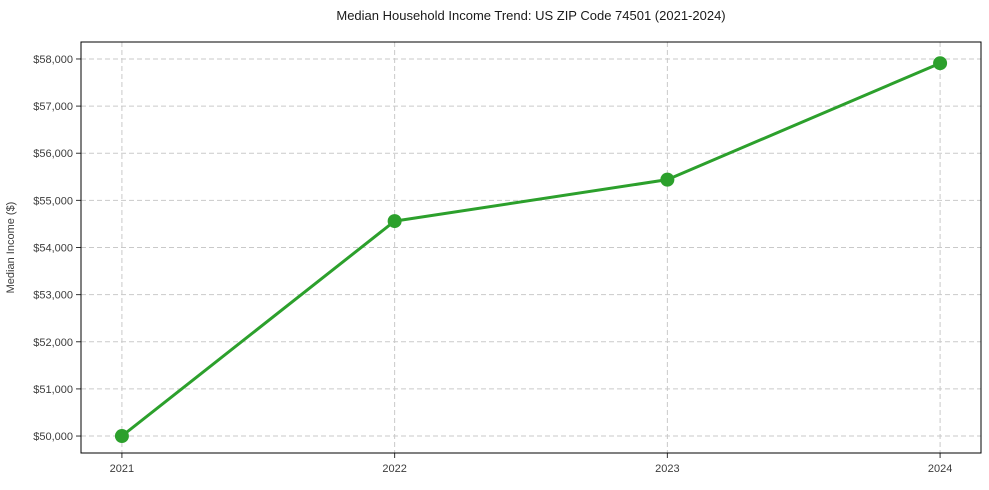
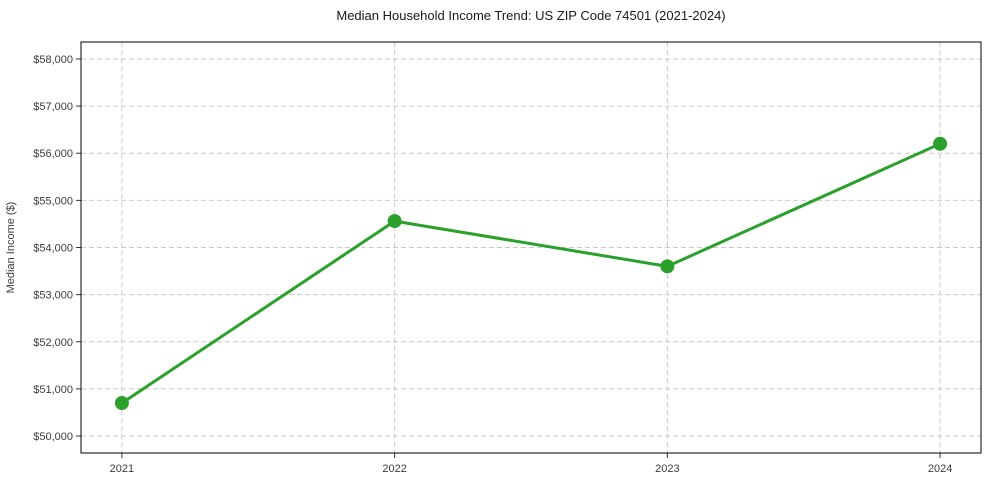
2021: $50000 -> $50700
2023: $55400 -> $53600
2024: $57900 -> $56200
